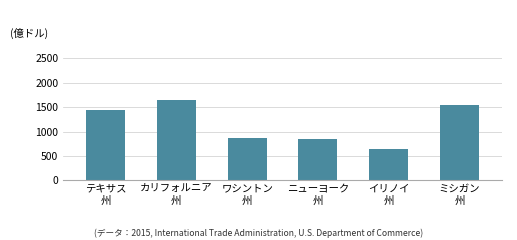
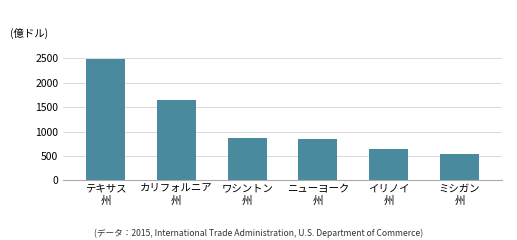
テキサス 州: 1450 -> 2490
ミシガン 州: 1550 -> 550
